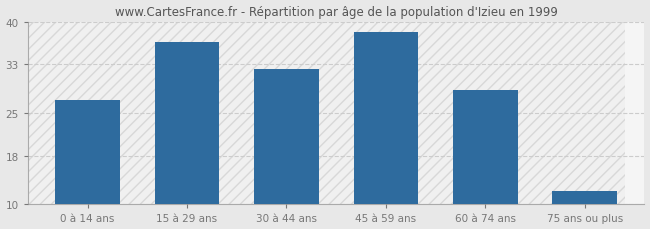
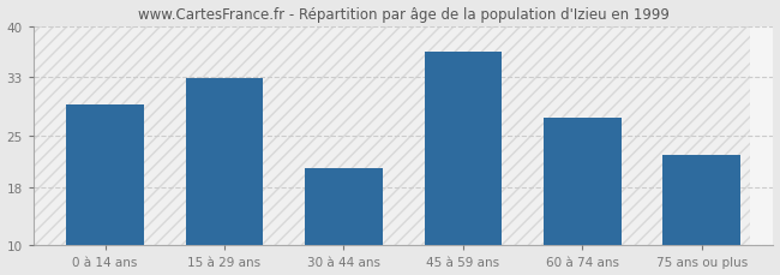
0 à 14 ans: 27.2 -> 29.2
15 à 29 ans: 36.7 -> 32.8
30 à 44 ans: 32.2 -> 20.6
45 à 59 ans: 38.2 -> 36.4
60 à 74 ans: 28.8 -> 27.4
75 ans ou plus: 12.2 -> 22.4
